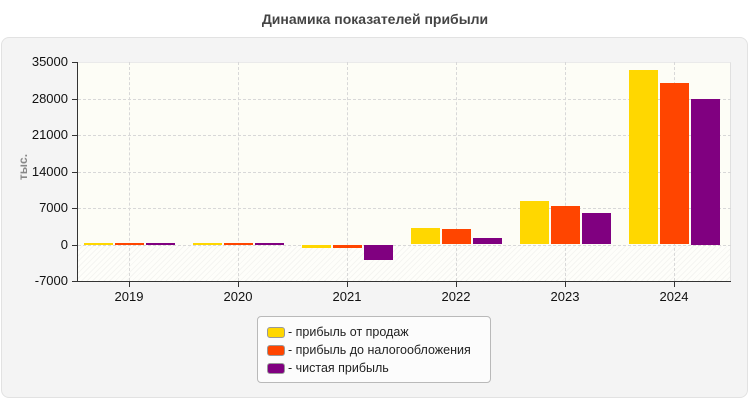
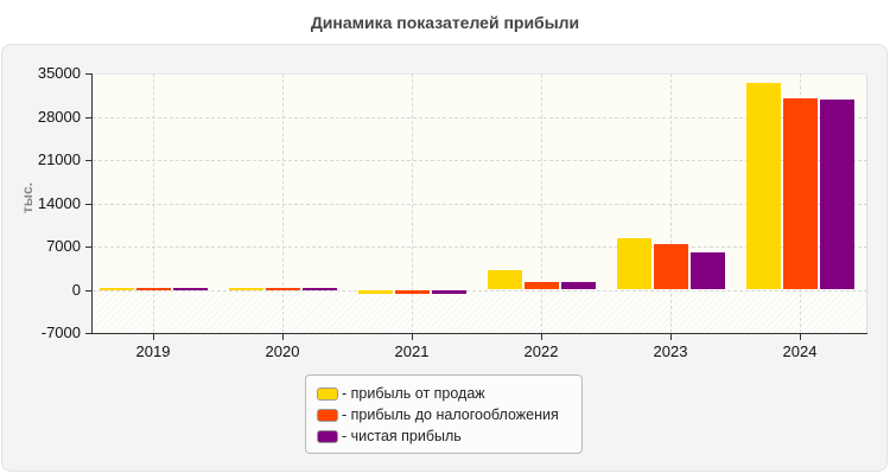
- чистая прибыль/2021: -3000 -> -1000
- прибыль до налогообложения/2022: 3000 -> 1000
- чистая прибыль/2024: 28000 -> 31000
